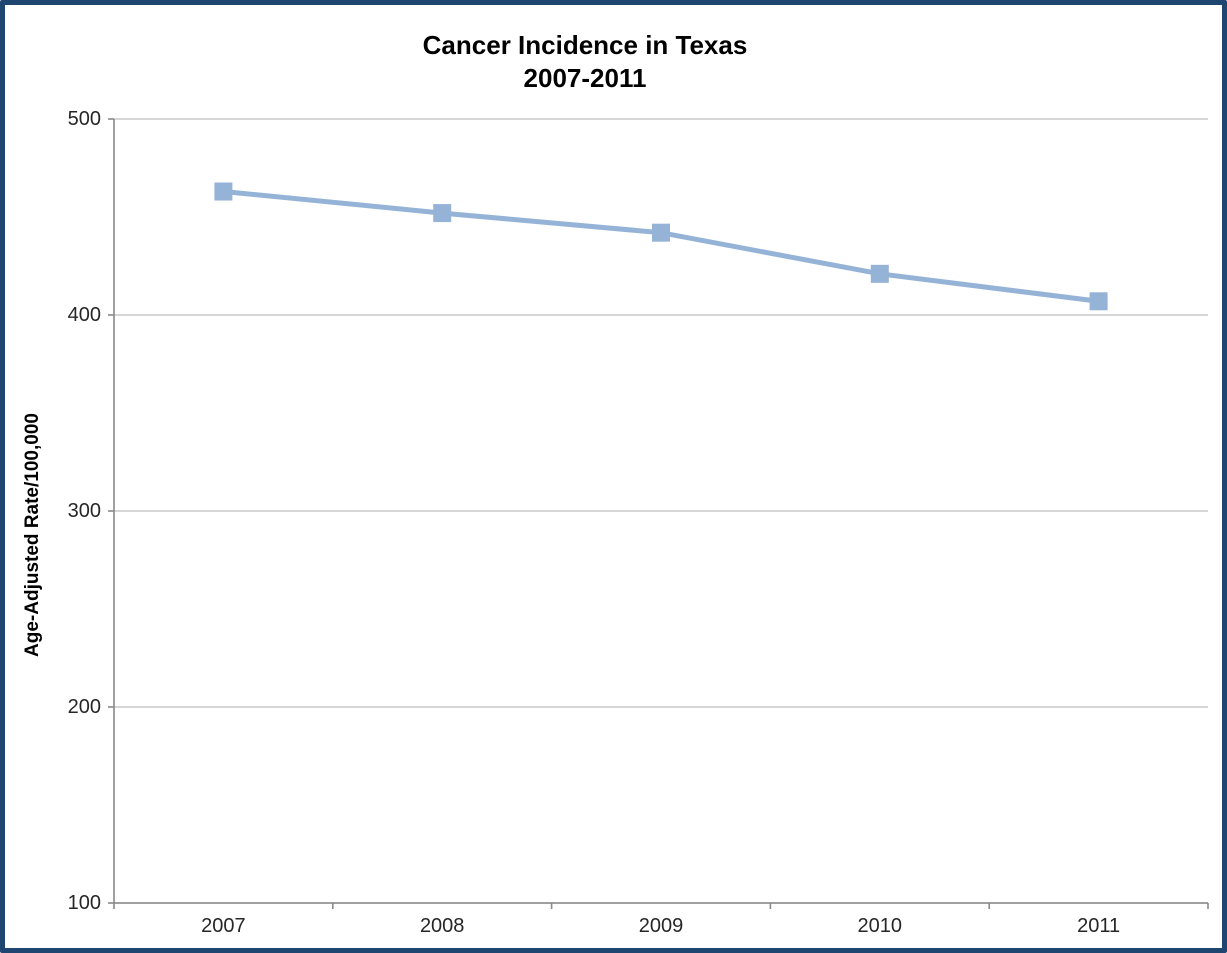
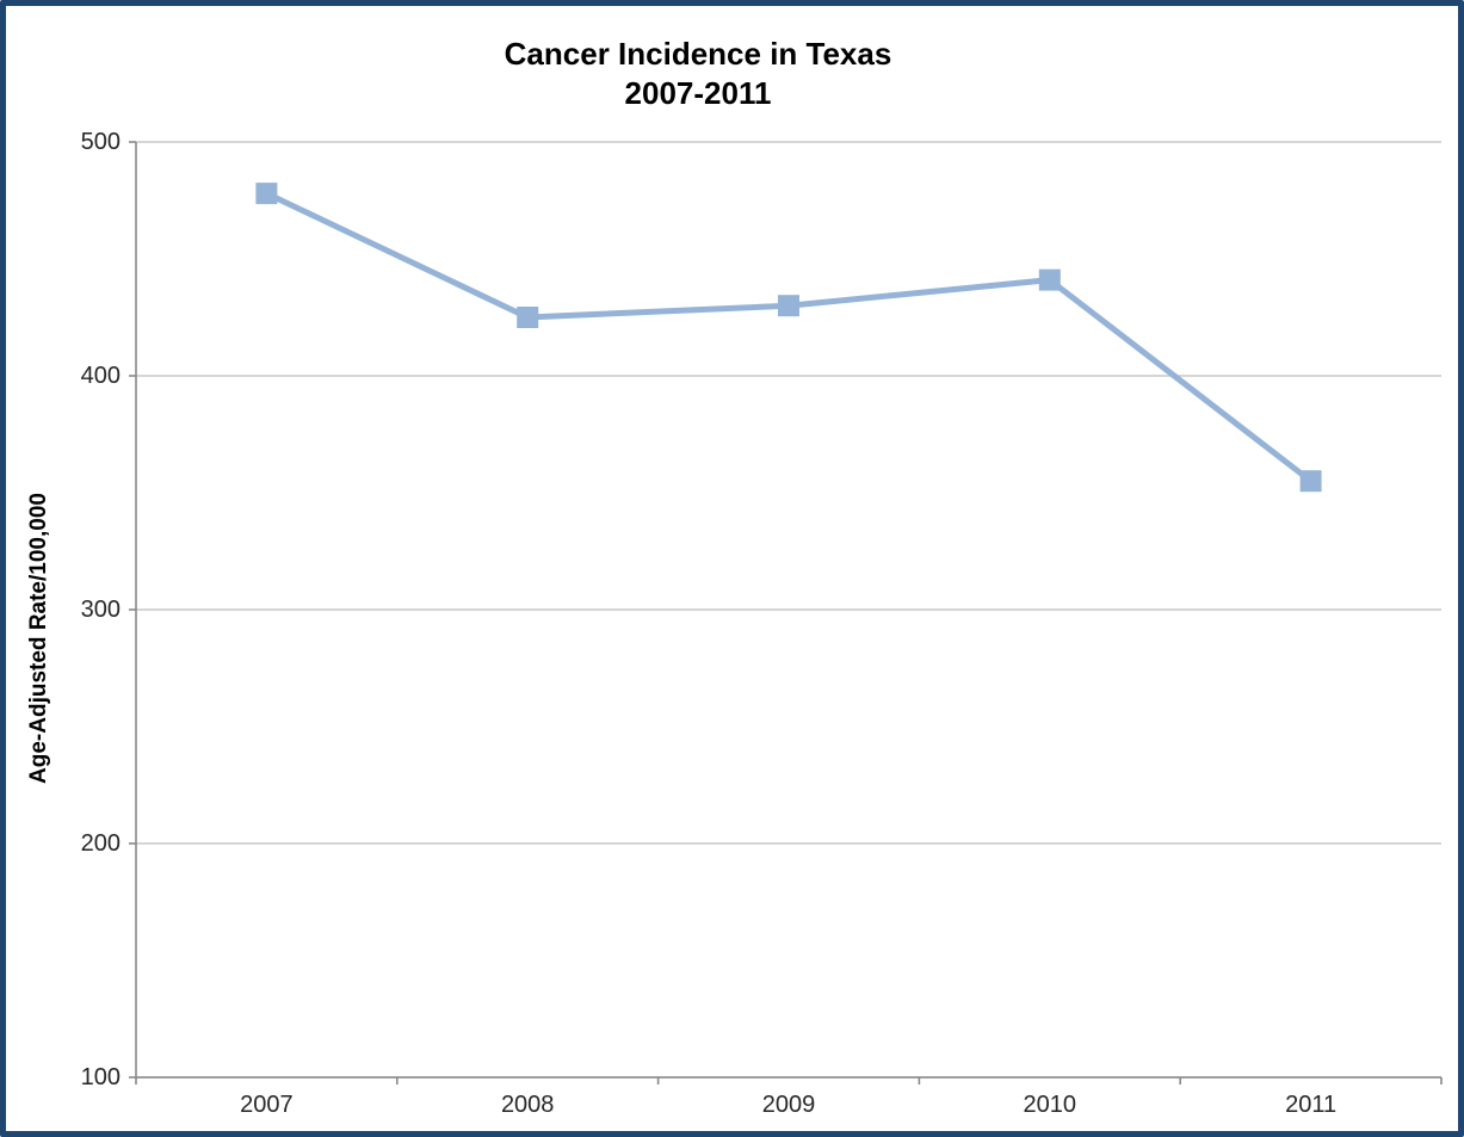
2007: 463 -> 478
2008: 452 -> 425
2009: 442 -> 430
2010: 421 -> 441
2011: 407 -> 355
